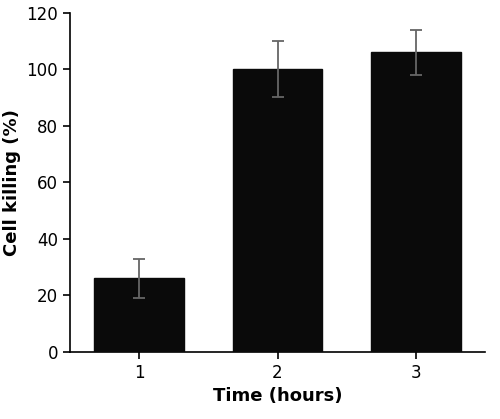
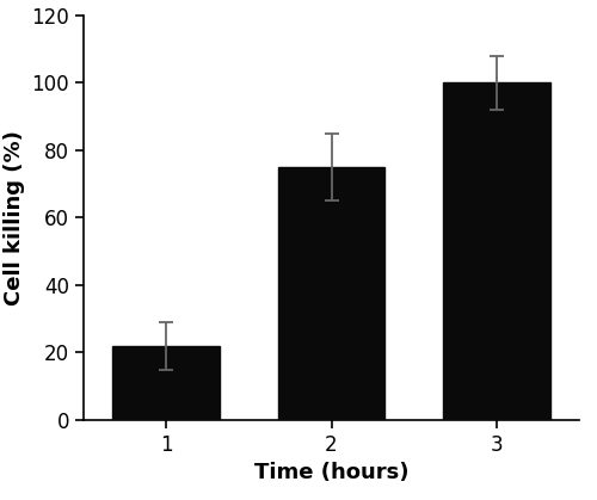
1: 26 -> 22
2: 100 -> 75
3: 106 -> 100
